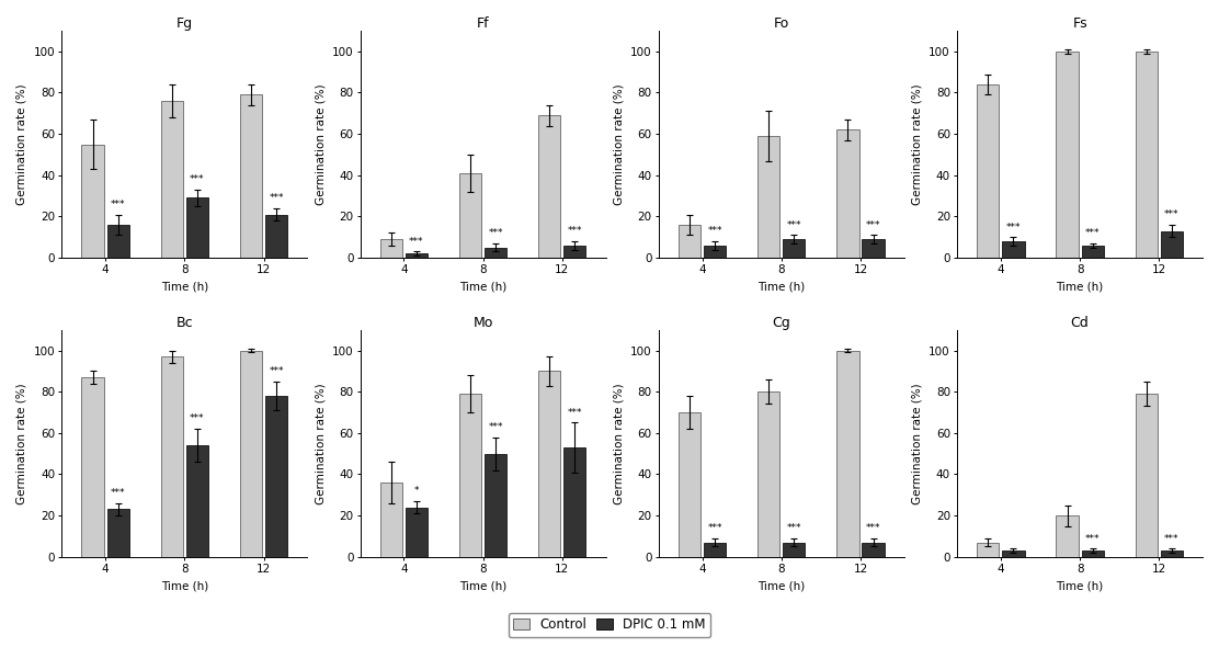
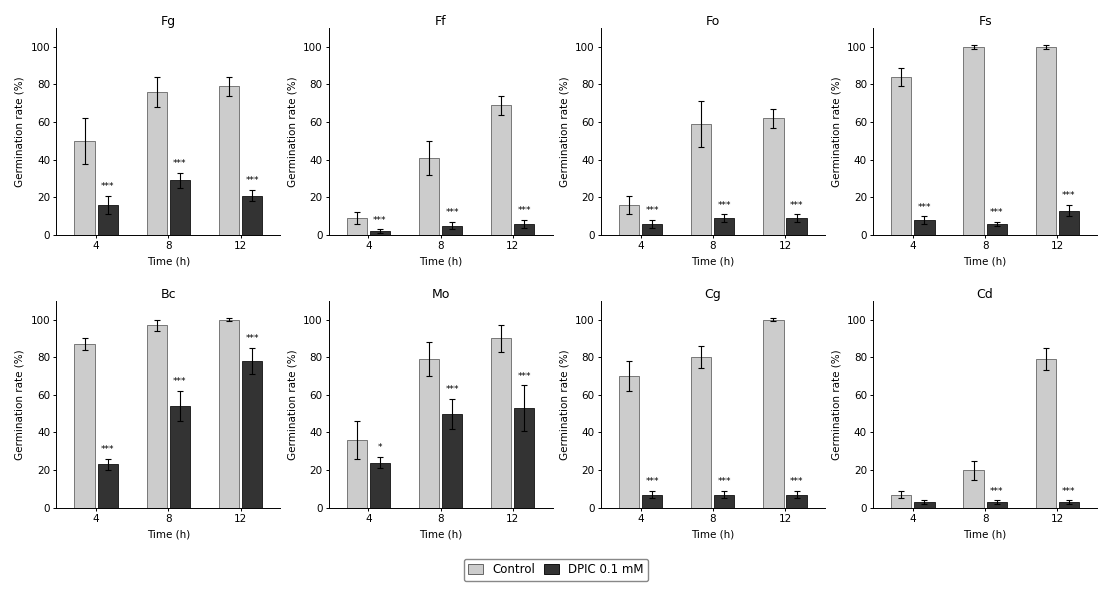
Fg/Control/4: 55 -> 50
